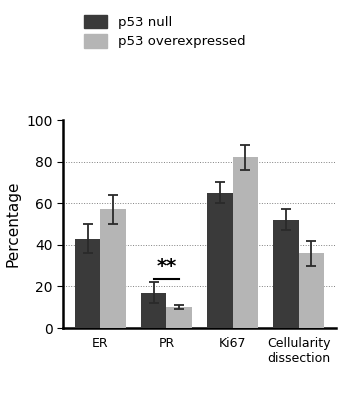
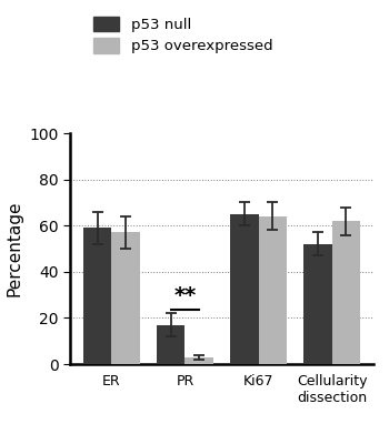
p53 null/ER: 43 -> 59
p53 overexpressed/PR: 10 -> 3
p53 overexpressed/Ki67: 82 -> 64
p53 overexpressed/Cellularity dissection: 36 -> 62
